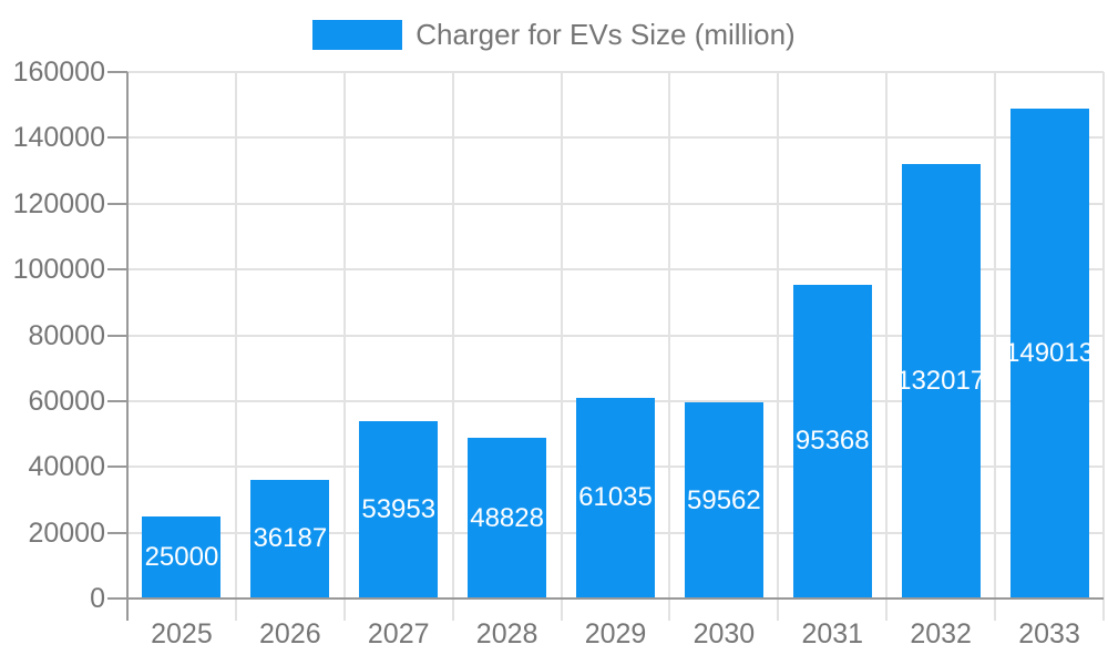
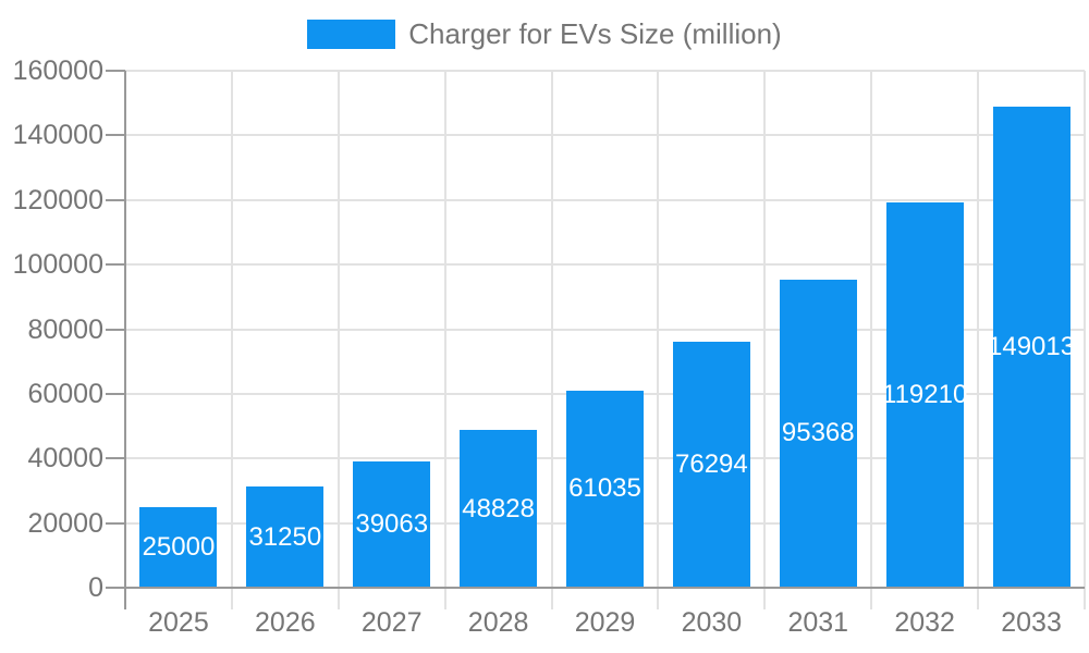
2026: 36187 -> 31250
2027: 53953 -> 39063
2030: 59562 -> 76294
2032: 132017 -> 119210
